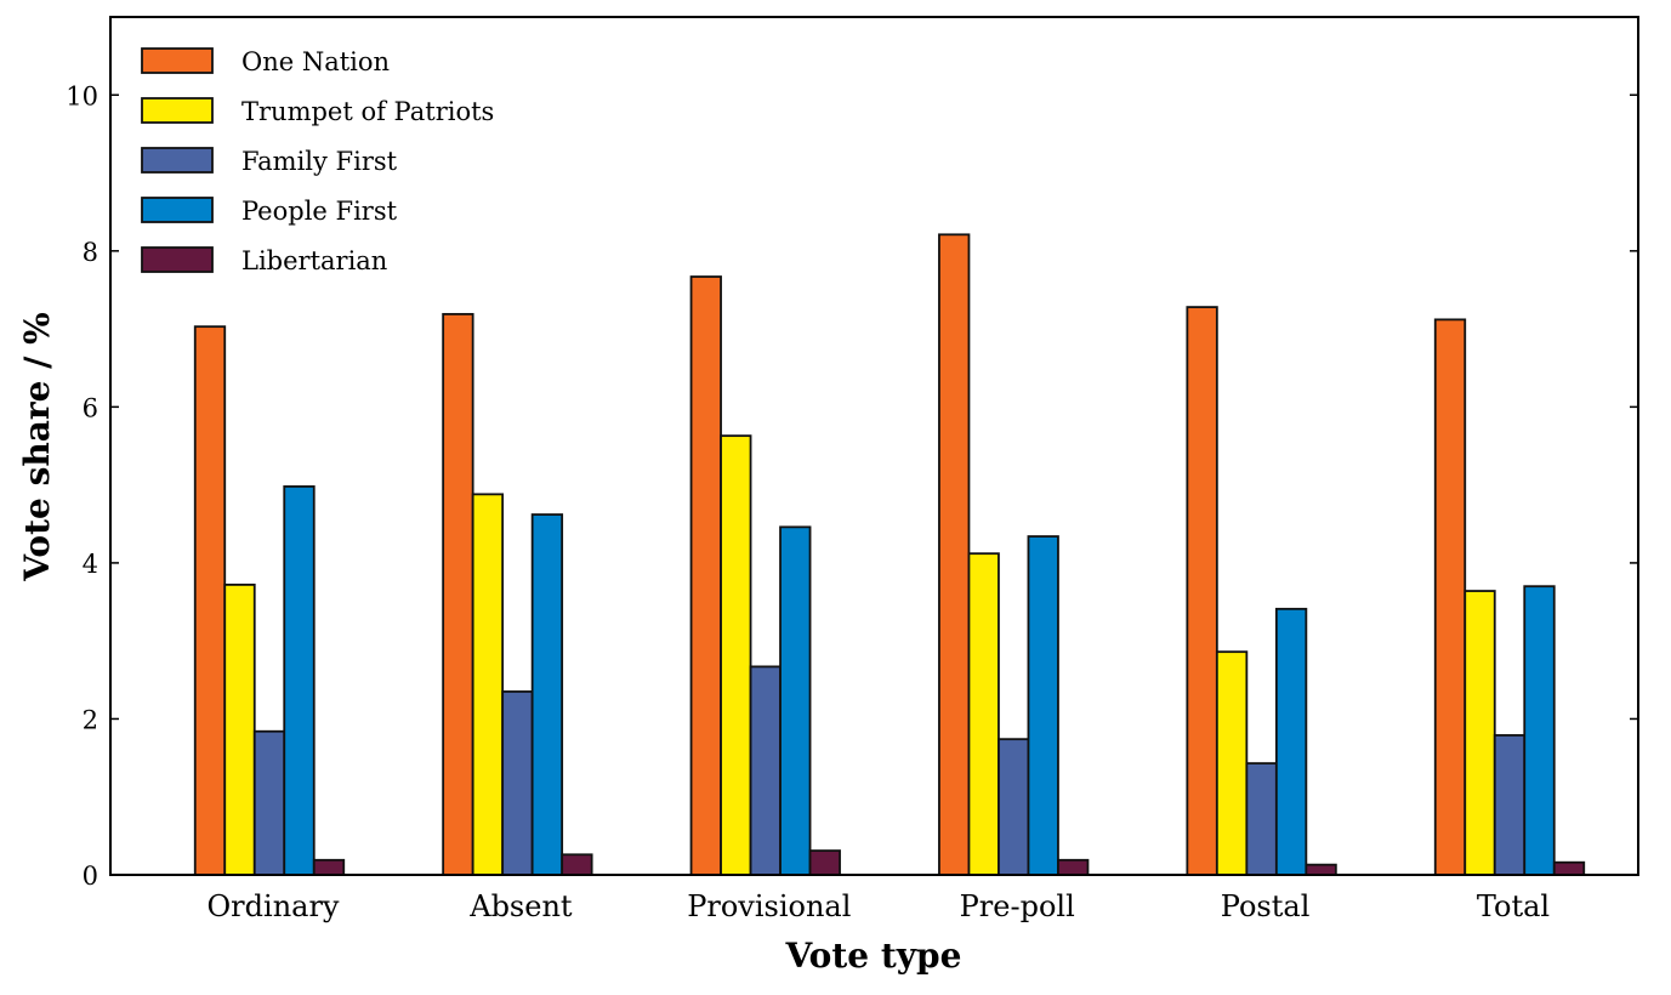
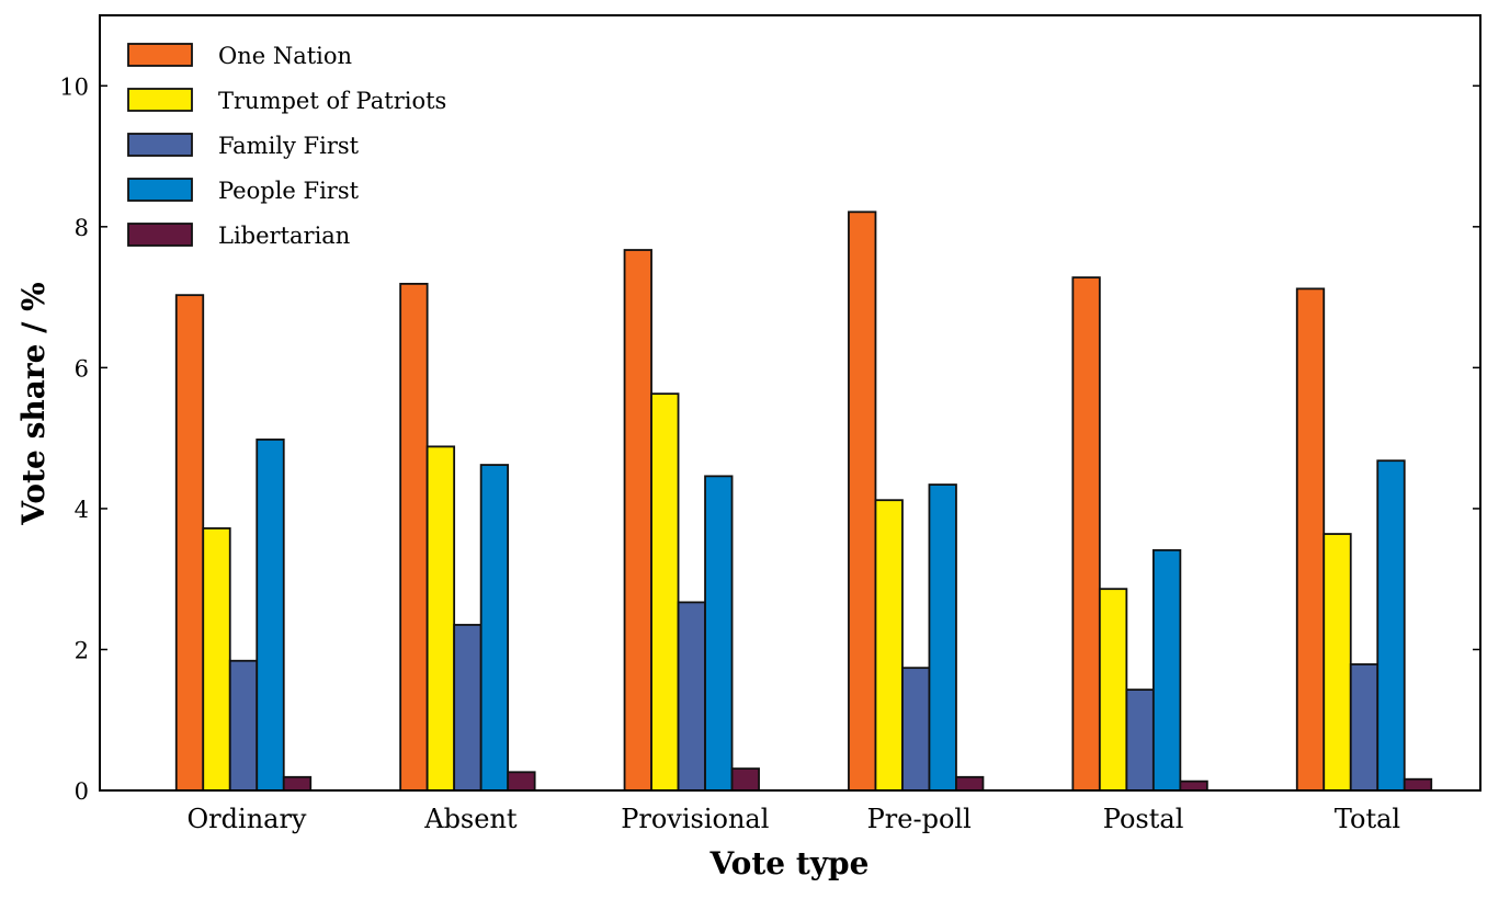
People First/Total: 3.7 -> 4.7
